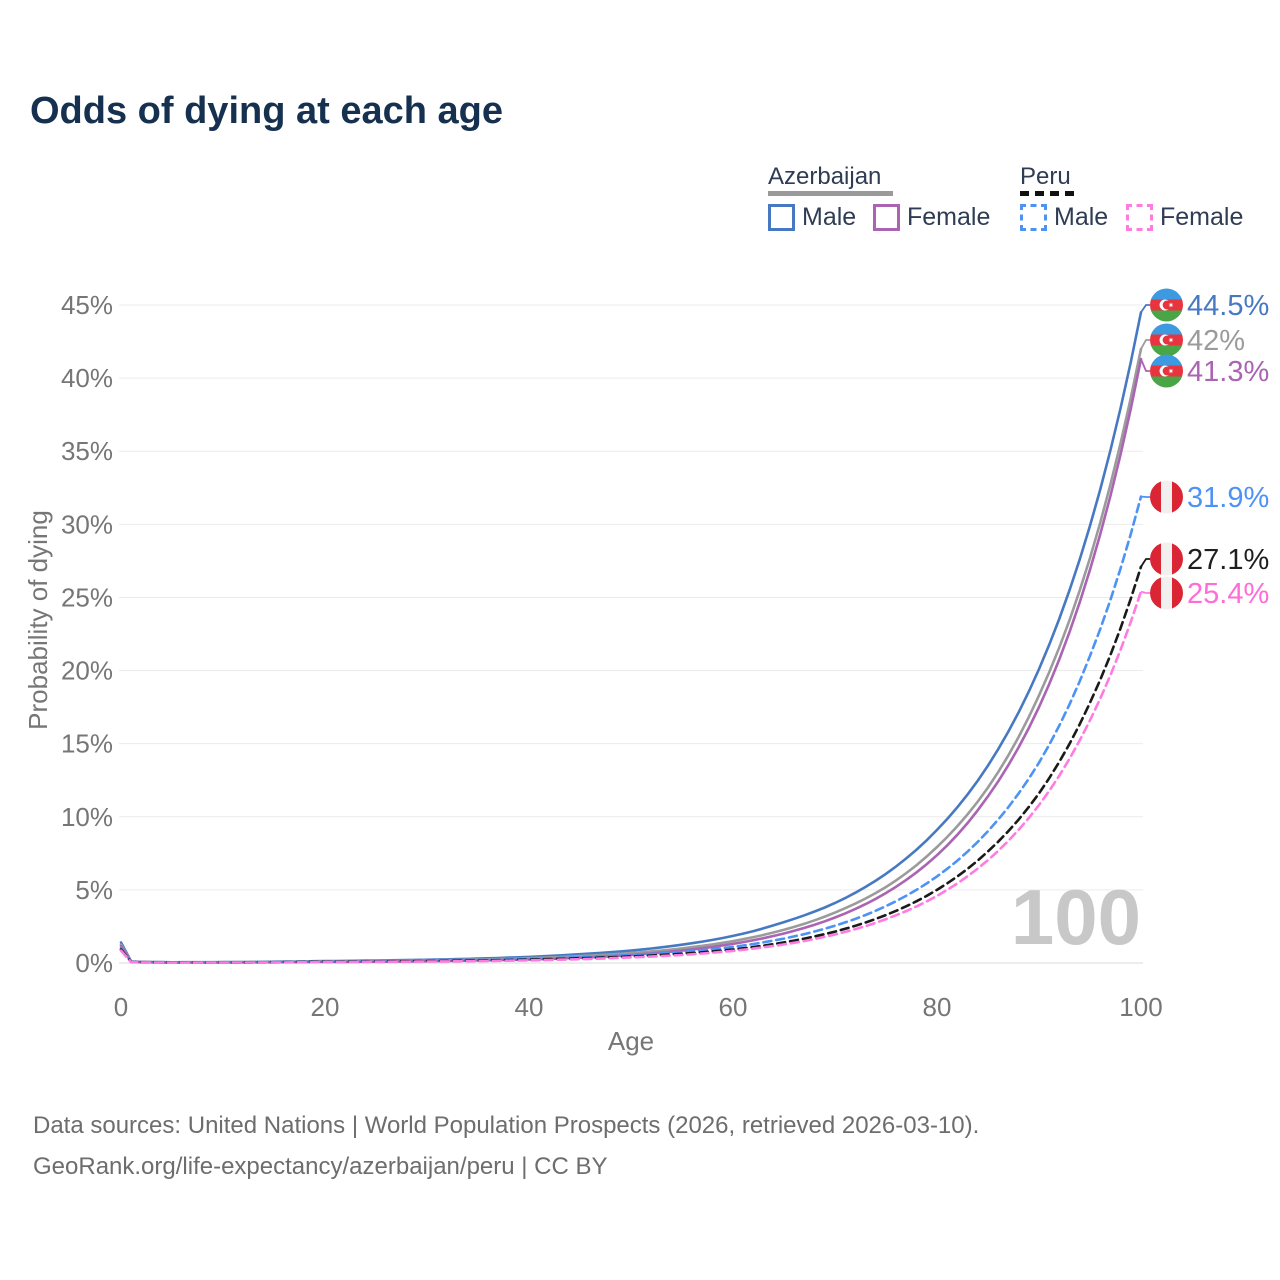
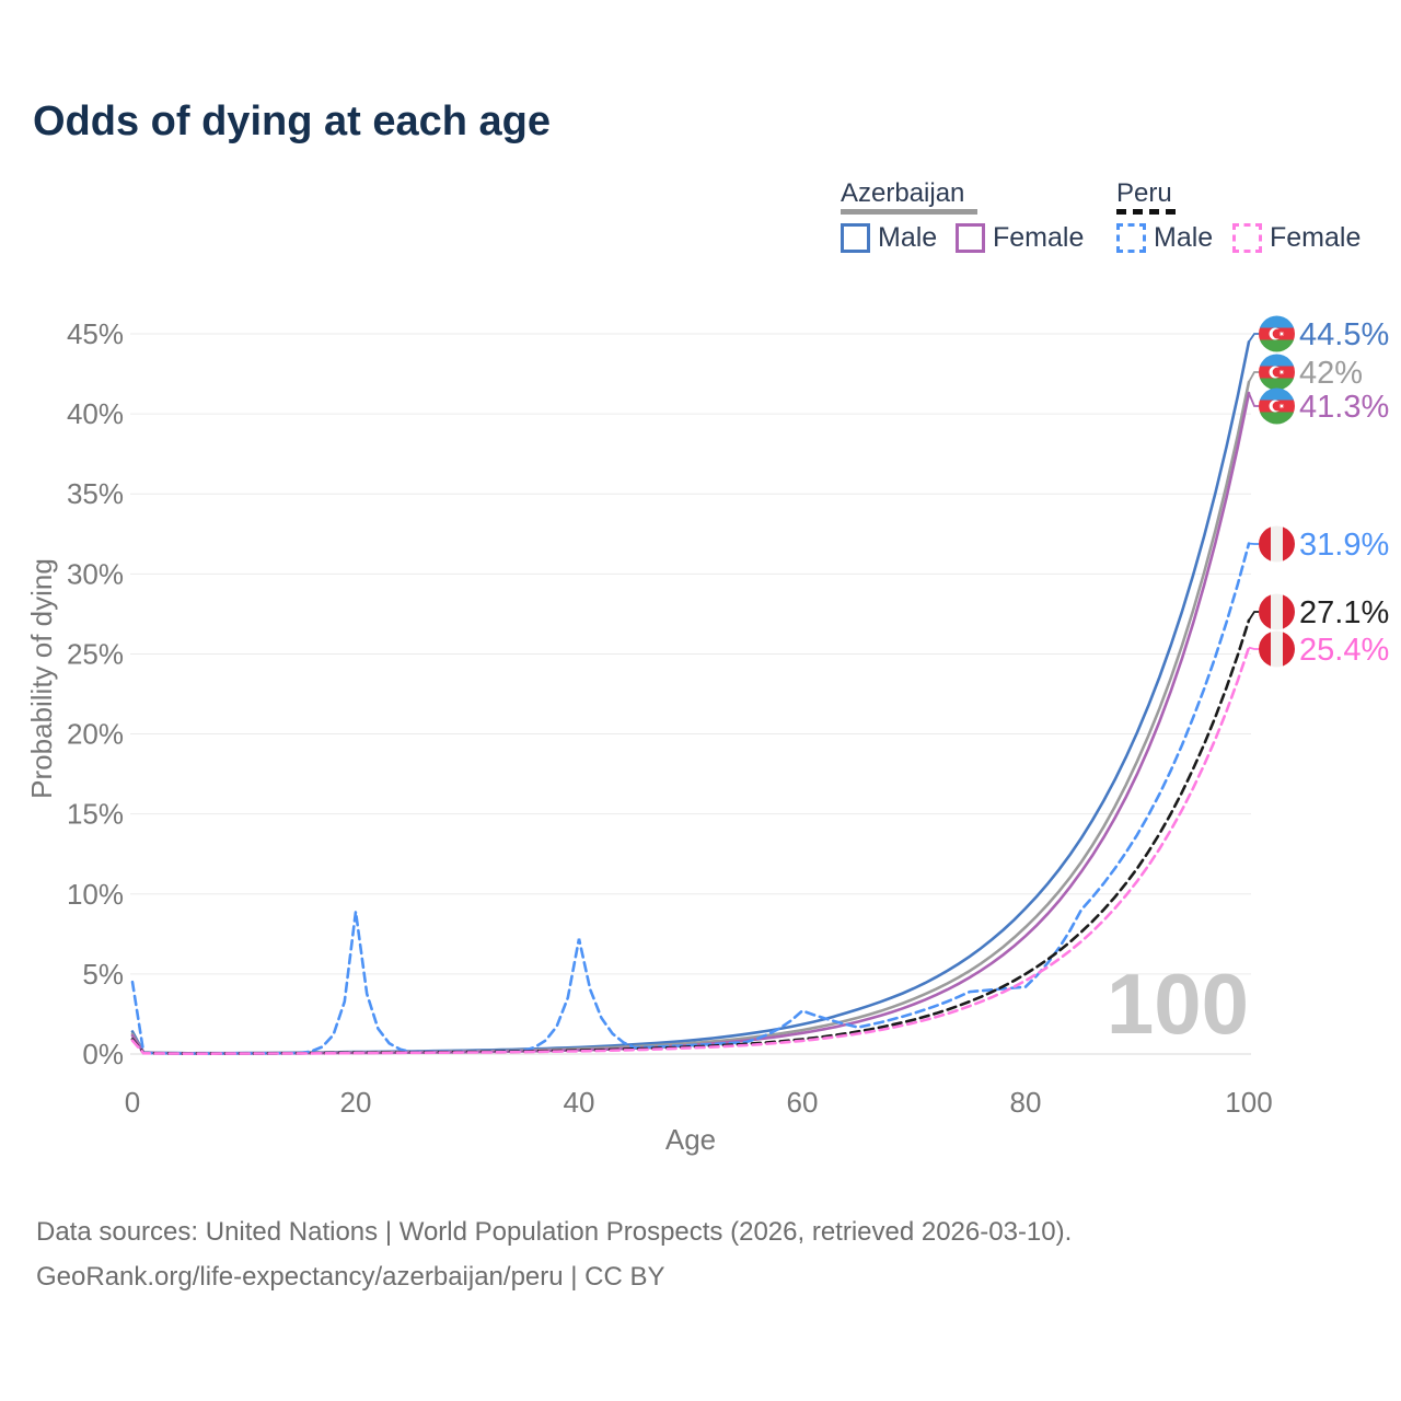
Peru Male/0: 1.0% -> 4.5%
Peru Male/20: 0.1% -> 8.9%
Peru Male/40: 0.3% -> 7.2%
Peru Male/60: 1.1% -> 2.7%
Peru Male/80: 5.9% -> 4.2%
